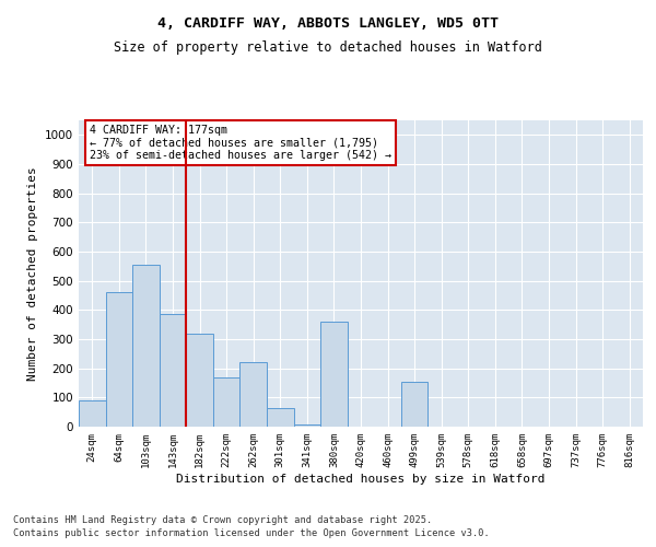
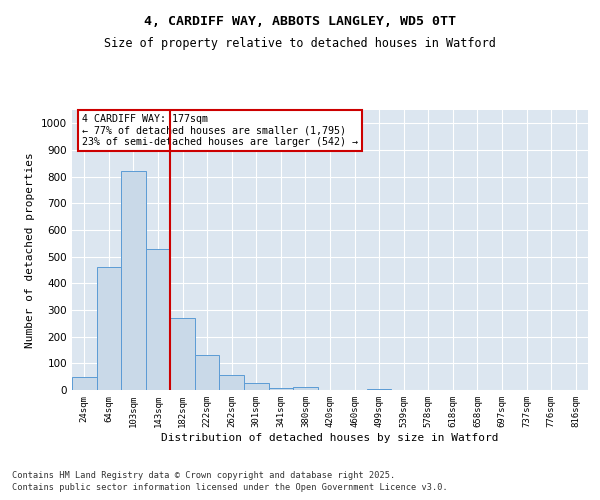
24sqm: 90 -> 50
103sqm: 555 -> 820
143sqm: 385 -> 530
182sqm: 320 -> 270
222sqm: 170 -> 130
262sqm: 220 -> 55
301sqm: 65 -> 25
380sqm: 360 -> 12
499sqm: 155 -> 5
